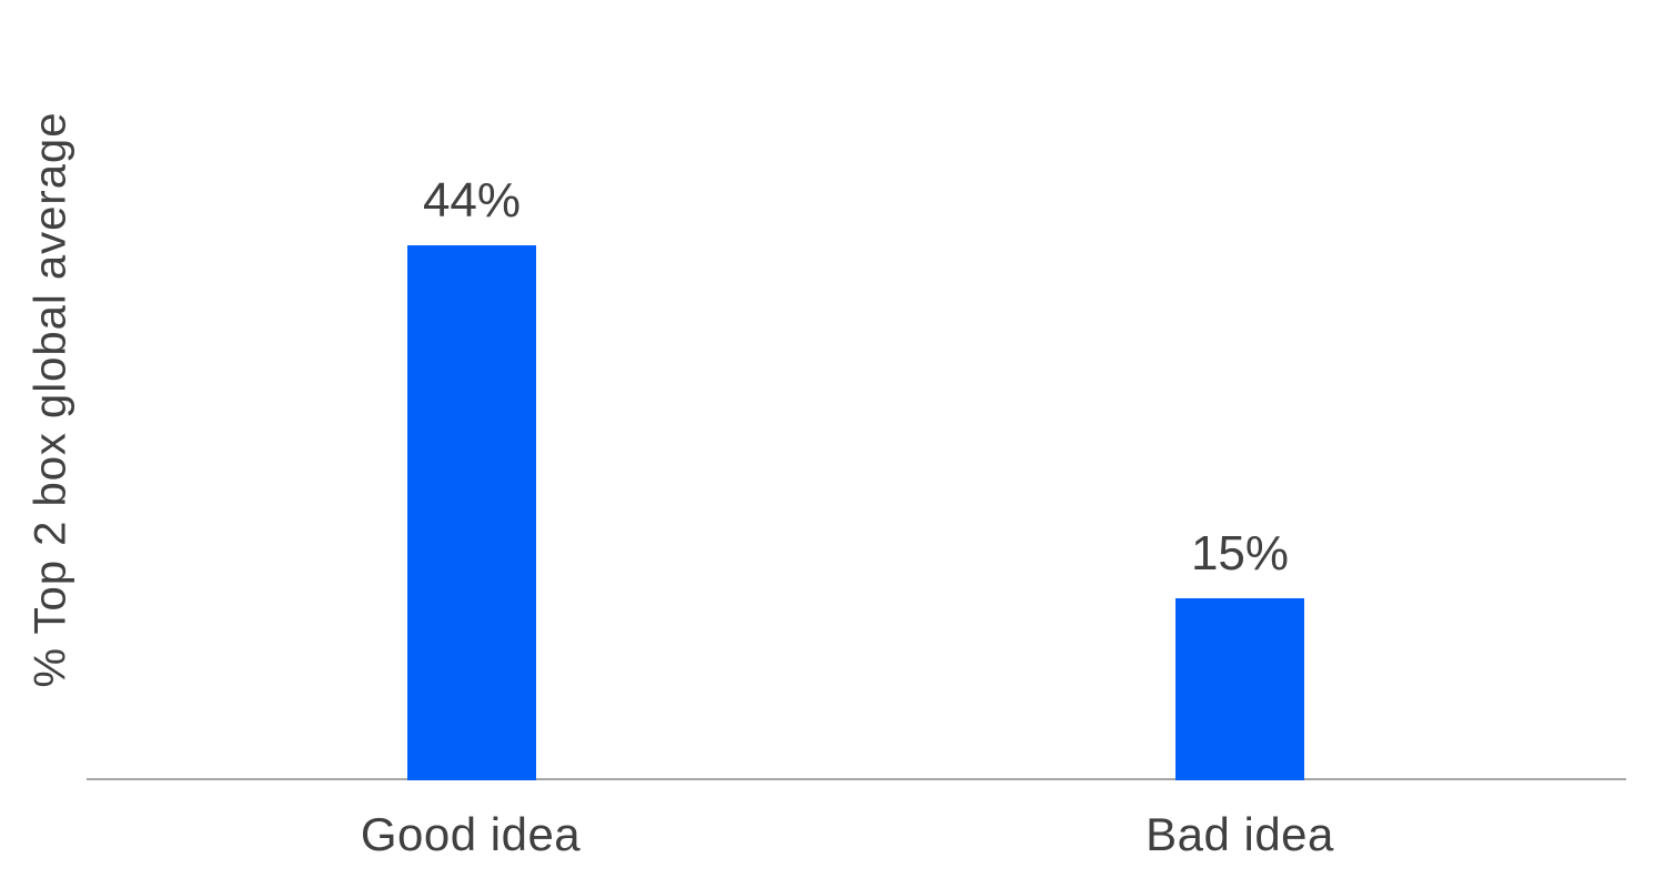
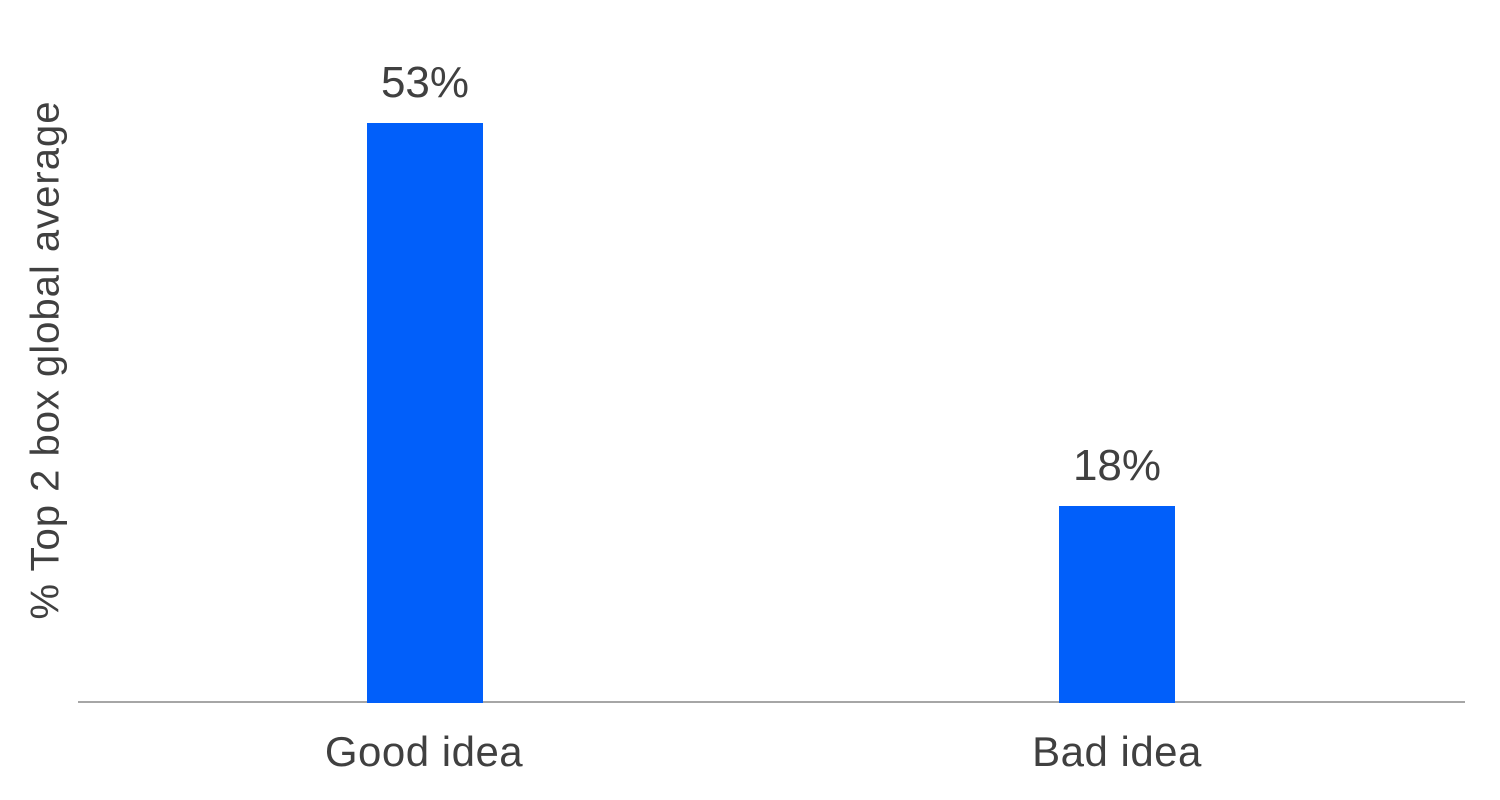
Good idea: 44% -> 53%
Bad idea: 15% -> 18%
